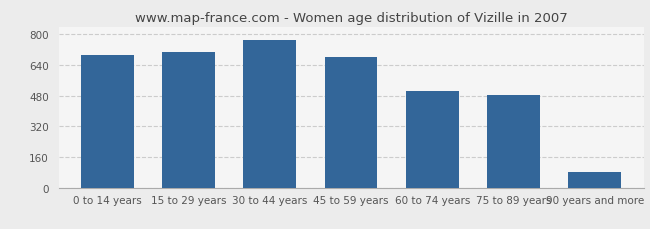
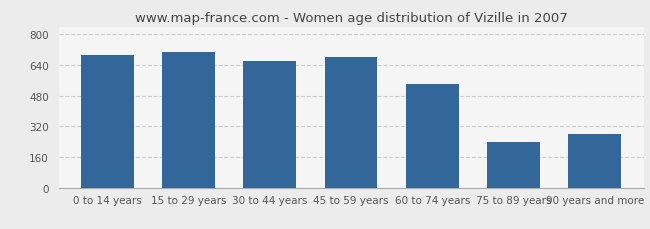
30 to 44 years: 770 -> 660
60 to 74 years: 510 -> 540
75 to 89 years: 480 -> 240
90 years and more: 80 -> 280
